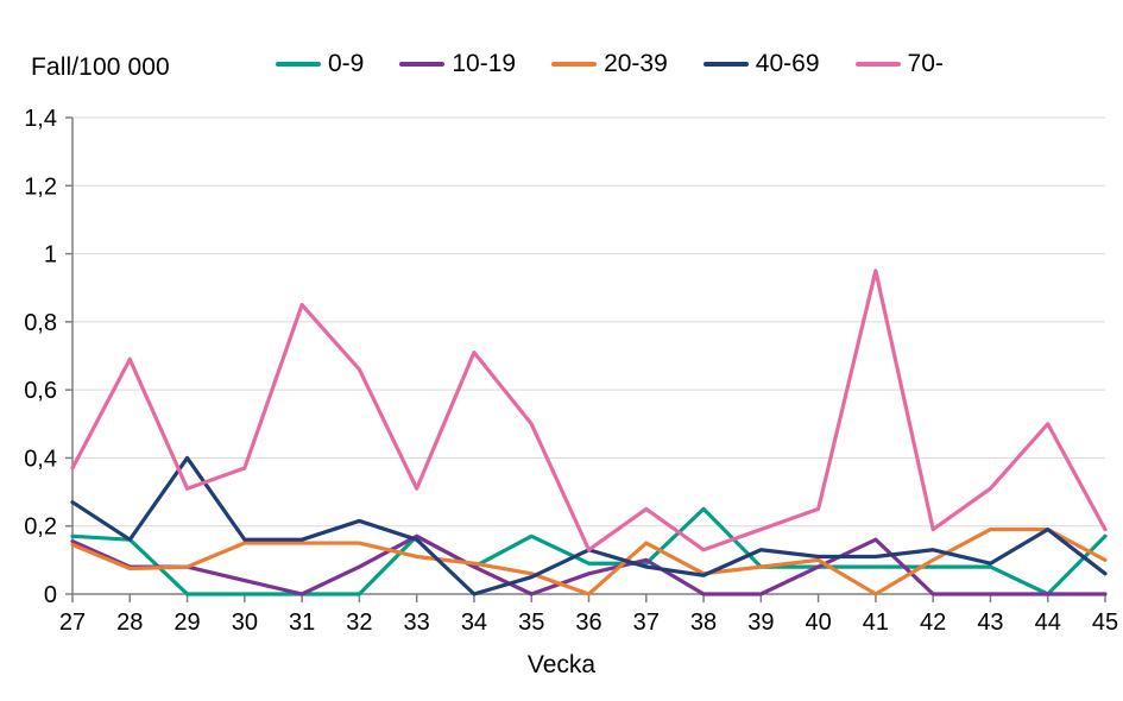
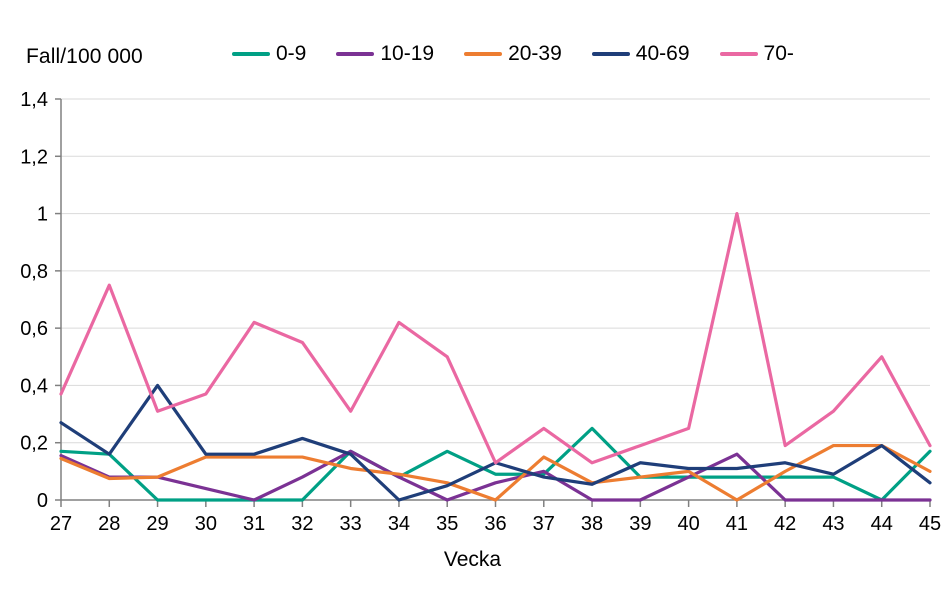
70-/28: 0,69 -> 0,75
70-/31: 0,85 -> 0,62
70-/32: 0,66 -> 0,55
70-/34: 0,71 -> 0,62
70-/41: 0,95 -> 1,00
